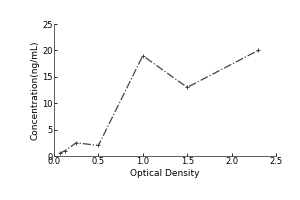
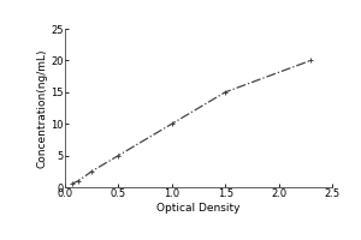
0.5: 2.0 -> 5.0
1.0: 19.0 -> 10.0
1.5: 13.0 -> 15.0
